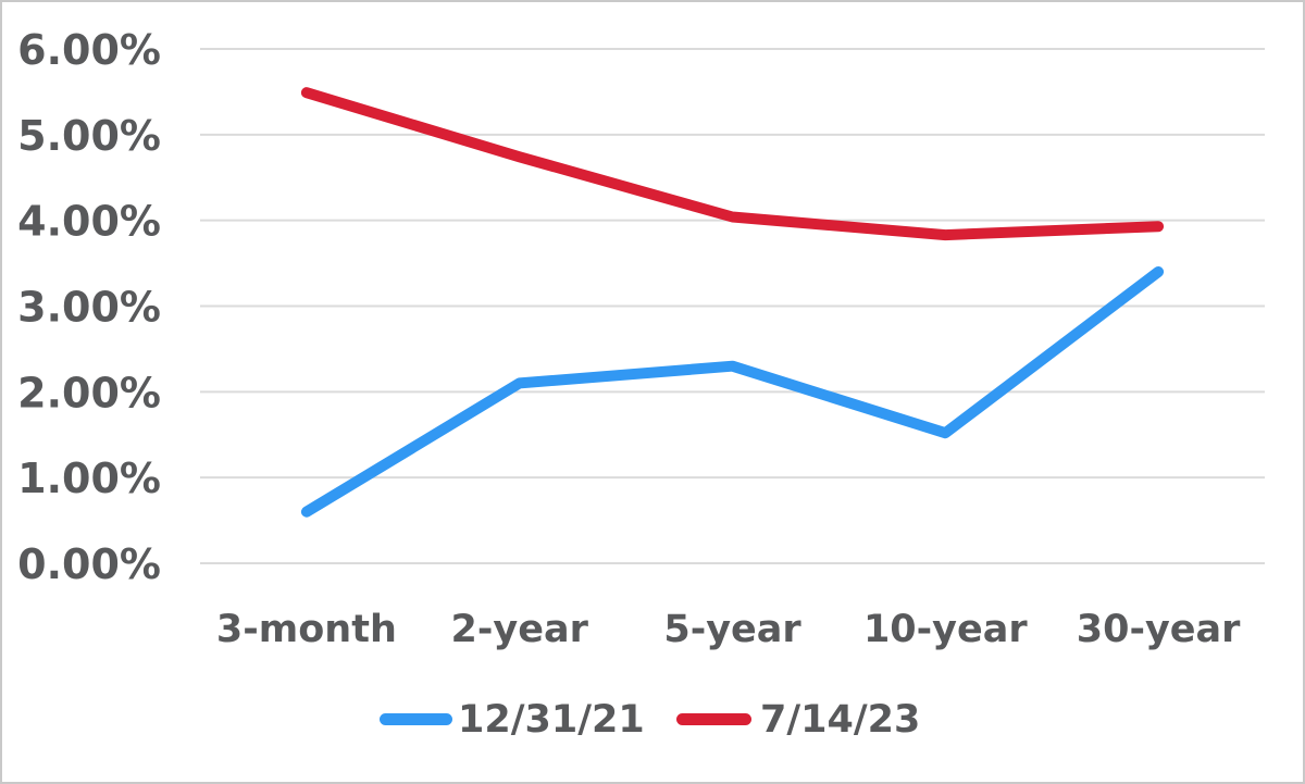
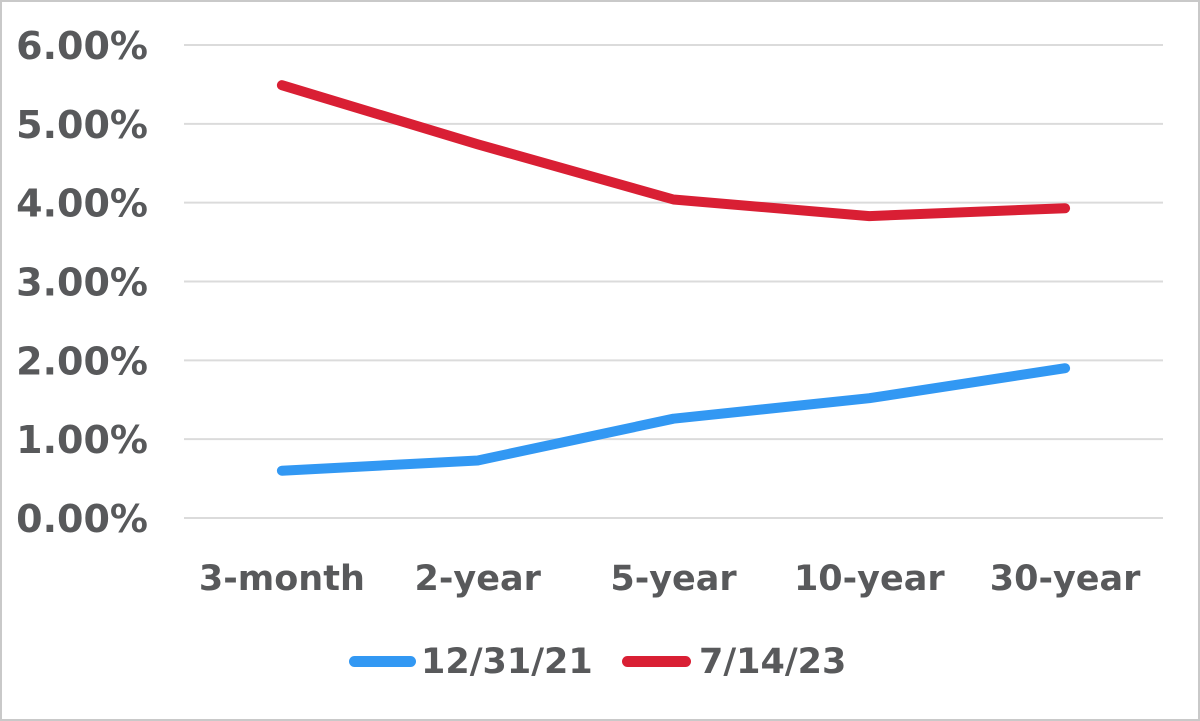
12/31/21/2-year: 2.1% -> 0.7%
12/31/21/5-year: 2.3% -> 1.3%
12/31/21/30-year: 3.4% -> 1.9%
